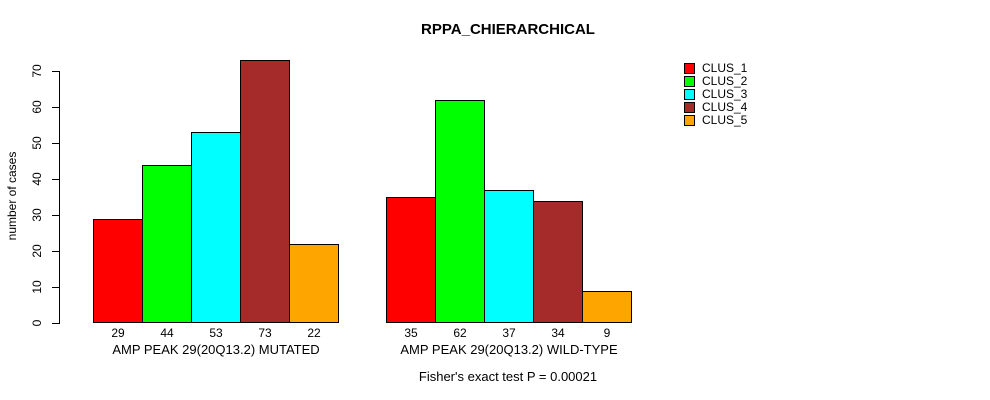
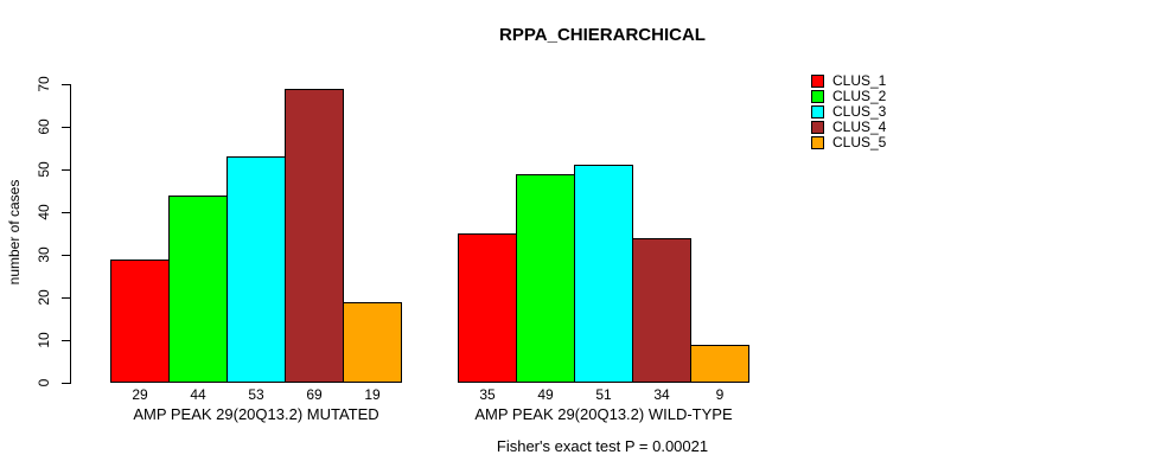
CLUS_4/AMP PEAK 29(20Q13.2) MUTATED: 73 -> 69
CLUS_5/AMP PEAK 29(20Q13.2) MUTATED: 22 -> 19
CLUS_2/AMP PEAK 29(20Q13.2) WILD-TYPE: 62 -> 49
CLUS_3/AMP PEAK 29(20Q13.2) WILD-TYPE: 37 -> 51
